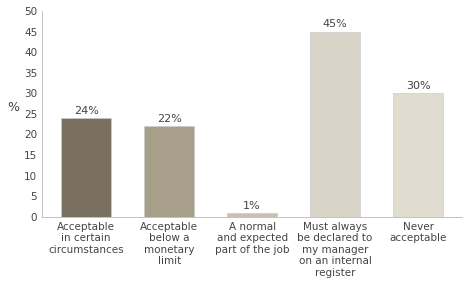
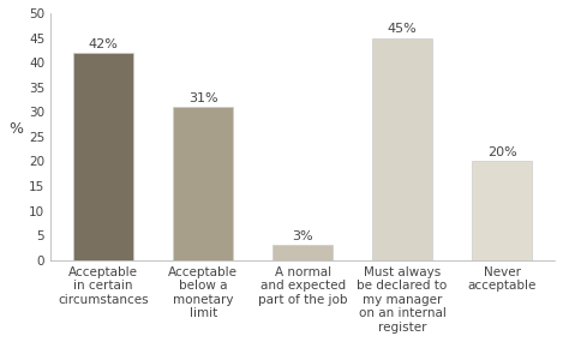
Acceptable in certain circumstances: 24% -> 42%
Acceptable below a monetary limit: 22% -> 31%
A normal and expected part of the job: 1% -> 3%
Never acceptable: 30% -> 20%
